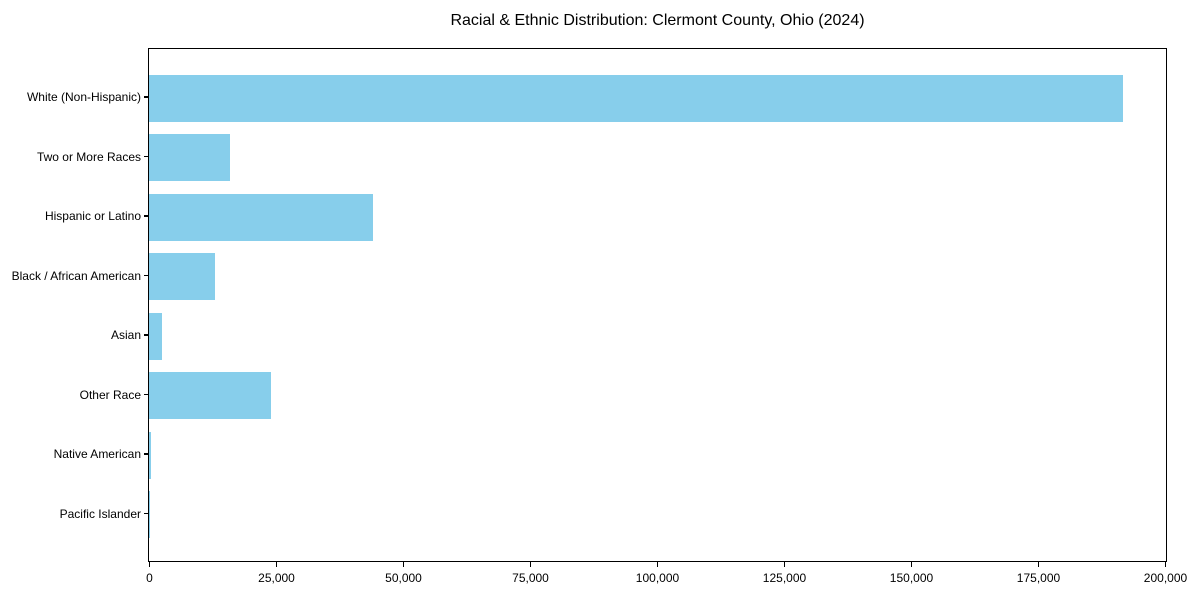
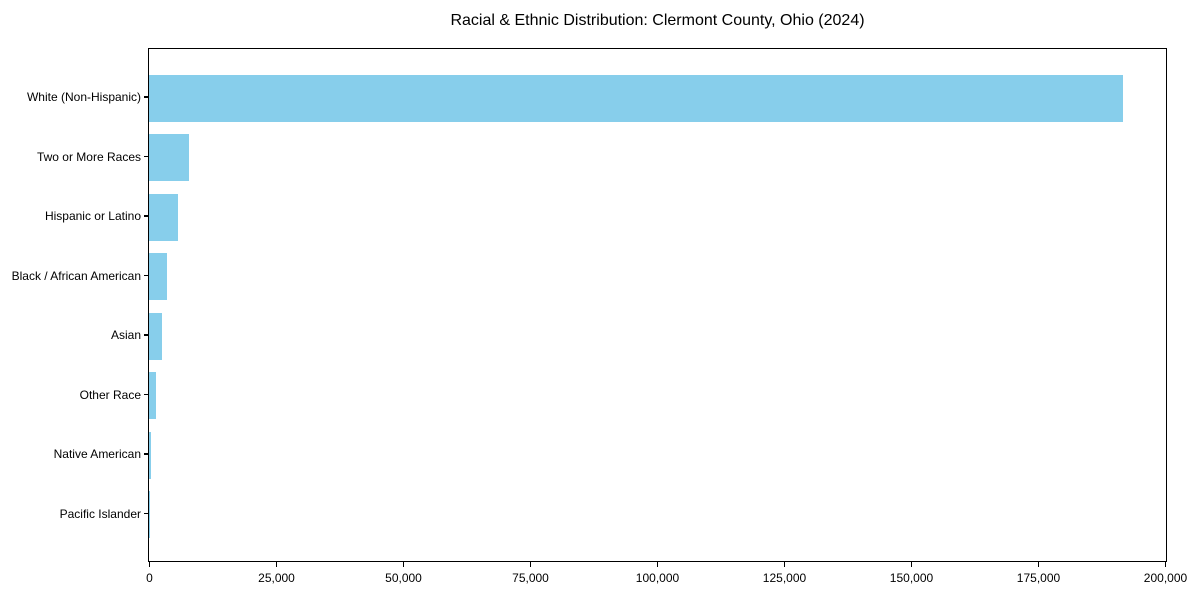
Two or More Races: 16000 -> 8000
Hispanic or Latino: 44000 -> 6000
Black / African American: 13000 -> 4000
Other Race: 24000 -> 1000
